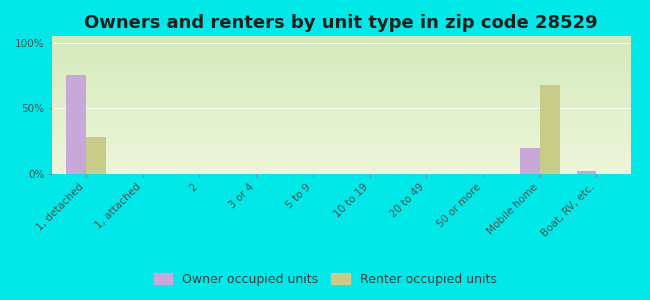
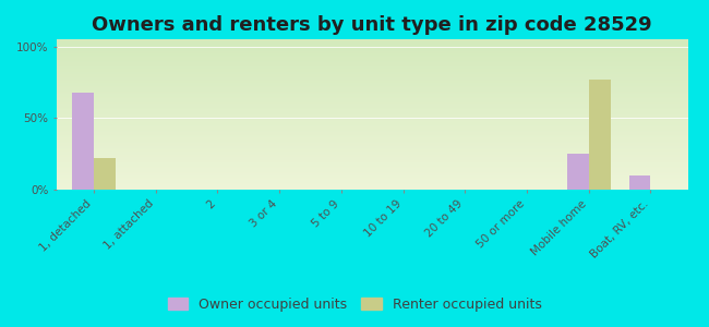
Owner occupied units/1, detached: 75% -> 68%
Renter occupied units/1, detached: 28% -> 22%
Owner occupied units/Mobile home: 20% -> 25%
Renter occupied units/Mobile home: 68% -> 77%
Owner occupied units/Boat, RV, etc.: 2% -> 10%
